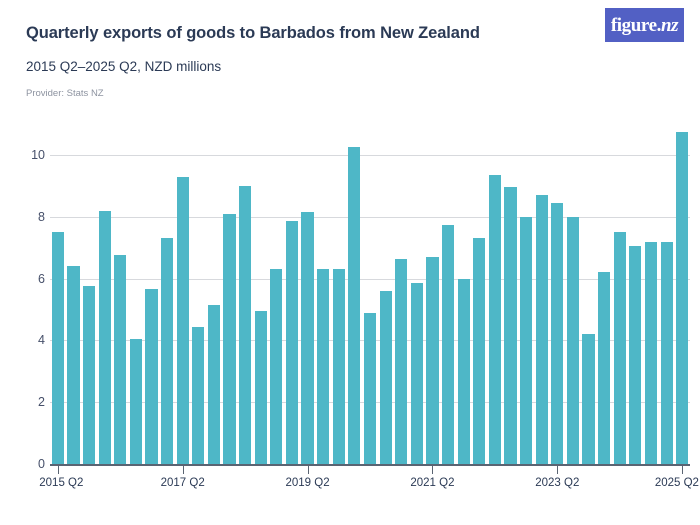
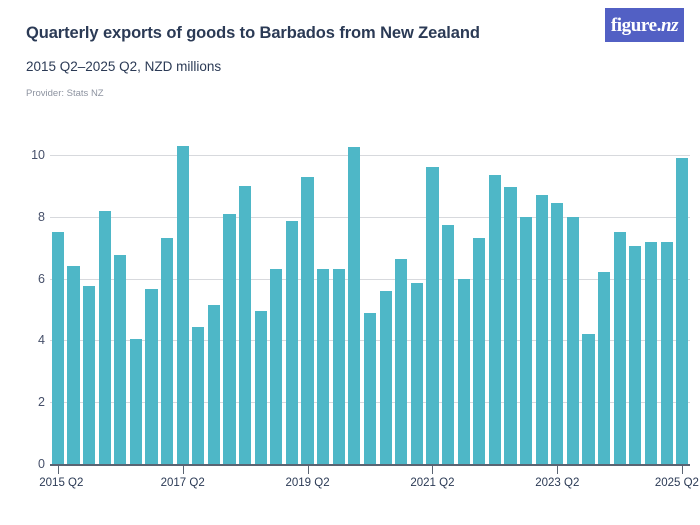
2017 Q2: 9.3 -> 10.3
2019 Q2: 8.2 -> 9.3
2021 Q2: 6.7 -> 9.6
2025 Q2: 10.8 -> 9.9
